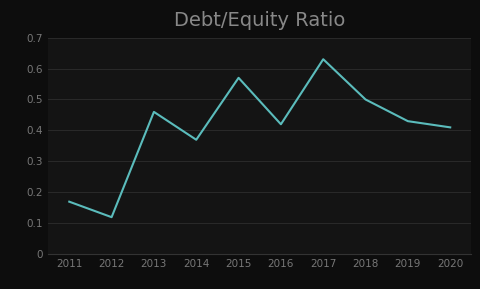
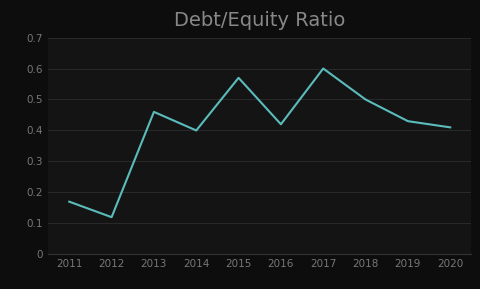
2014: 0.37 -> 0.40
2017: 0.63 -> 0.60
